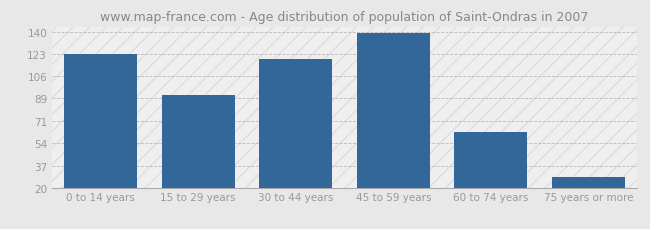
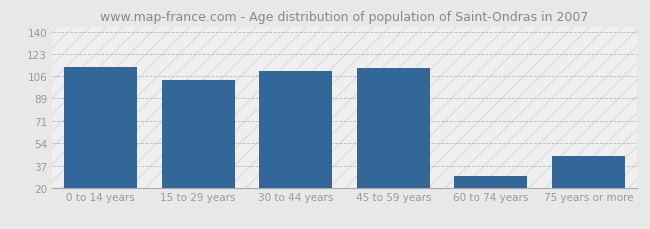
0 to 14 years: 123 -> 113
15 to 29 years: 91 -> 103
30 to 44 years: 119 -> 110
45 to 59 years: 139 -> 112
60 to 74 years: 63 -> 29
75 years or more: 28 -> 44
